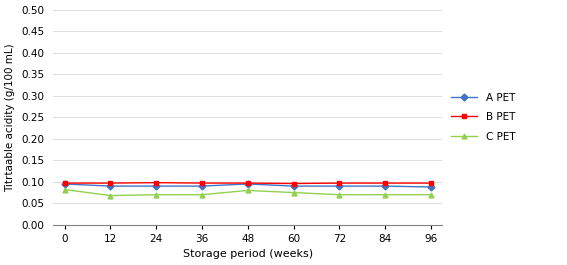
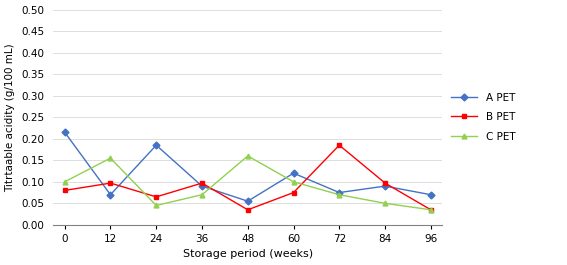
A PET/0: 0.095 -> 0.215
B PET/0: 0.097 -> 0.080
C PET/0: 0.082 -> 0.100
A PET/12: 0.090 -> 0.070
C PET/12: 0.068 -> 0.155
A PET/24: 0.090 -> 0.185
B PET/24: 0.098 -> 0.065
C PET/24: 0.070 -> 0.045
A PET/48: 0.095 -> 0.055
B PET/48: 0.097 -> 0.035
C PET/48: 0.080 -> 0.160
A PET/60: 0.090 -> 0.120
B PET/60: 0.096 -> 0.075
C PET/60: 0.075 -> 0.100
A PET/72: 0.090 -> 0.075
B PET/72: 0.097 -> 0.185
C PET/84: 0.070 -> 0.050
A PET/96: 0.088 -> 0.070
B PET/96: 0.097 -> 0.035
C PET/96: 0.070 -> 0.035
